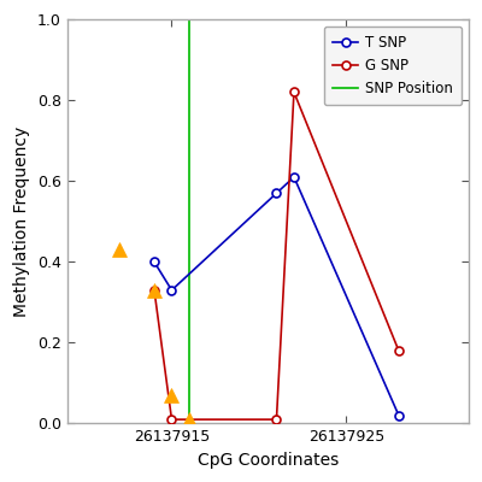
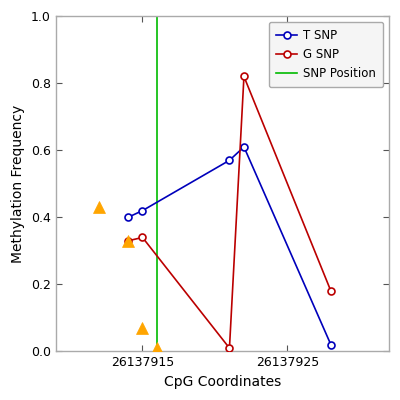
T SNP/26137915: 0.33 -> 0.42
G SNP/26137915: 0.01 -> 0.34
